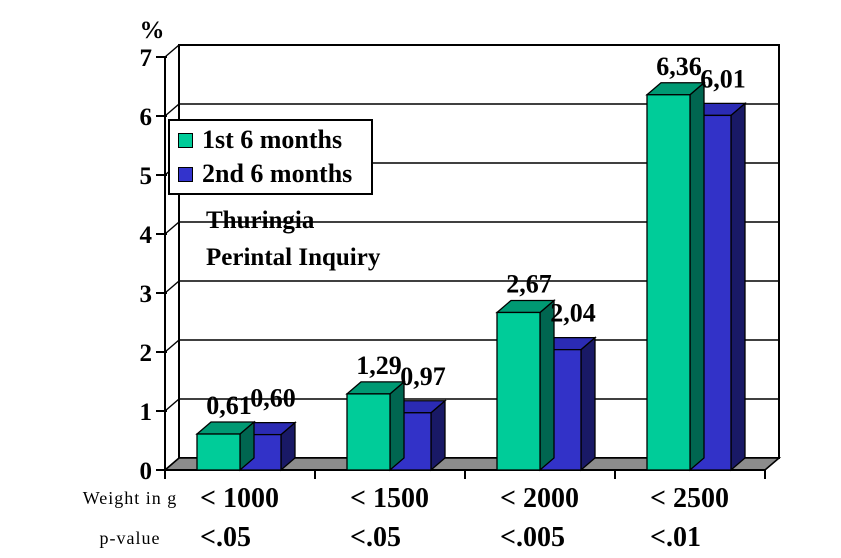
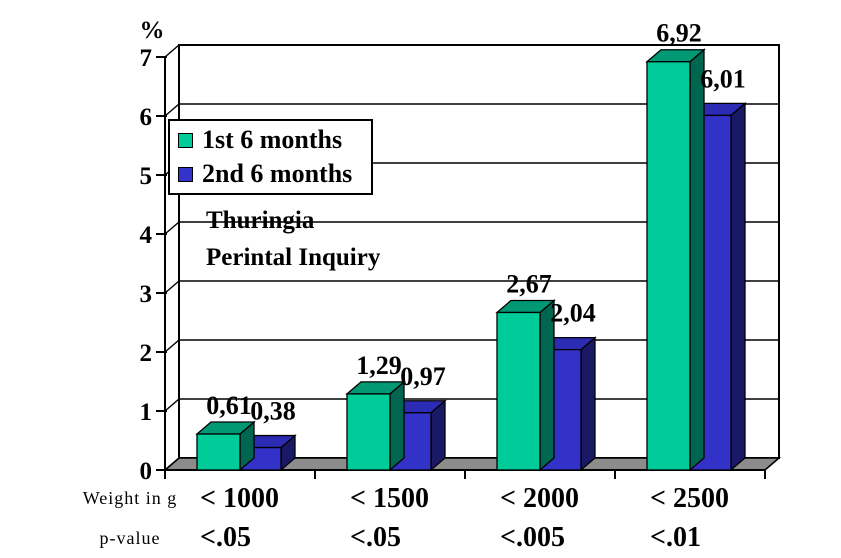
2nd 6 months/< 1000: 0,60 -> 0,38
1st 6 months/< 2500: 6,36 -> 6,92
